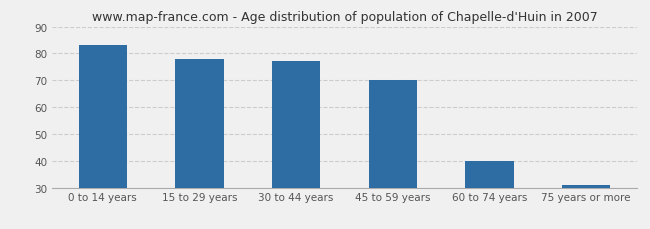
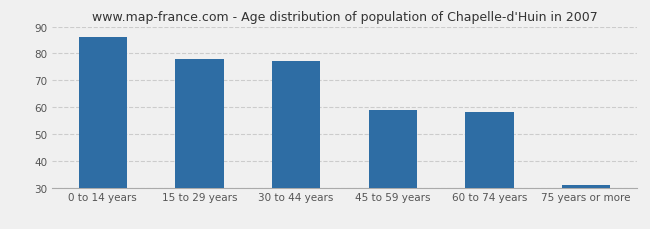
0 to 14 years: 83 -> 86
45 to 59 years: 70 -> 59
60 to 74 years: 40 -> 58
